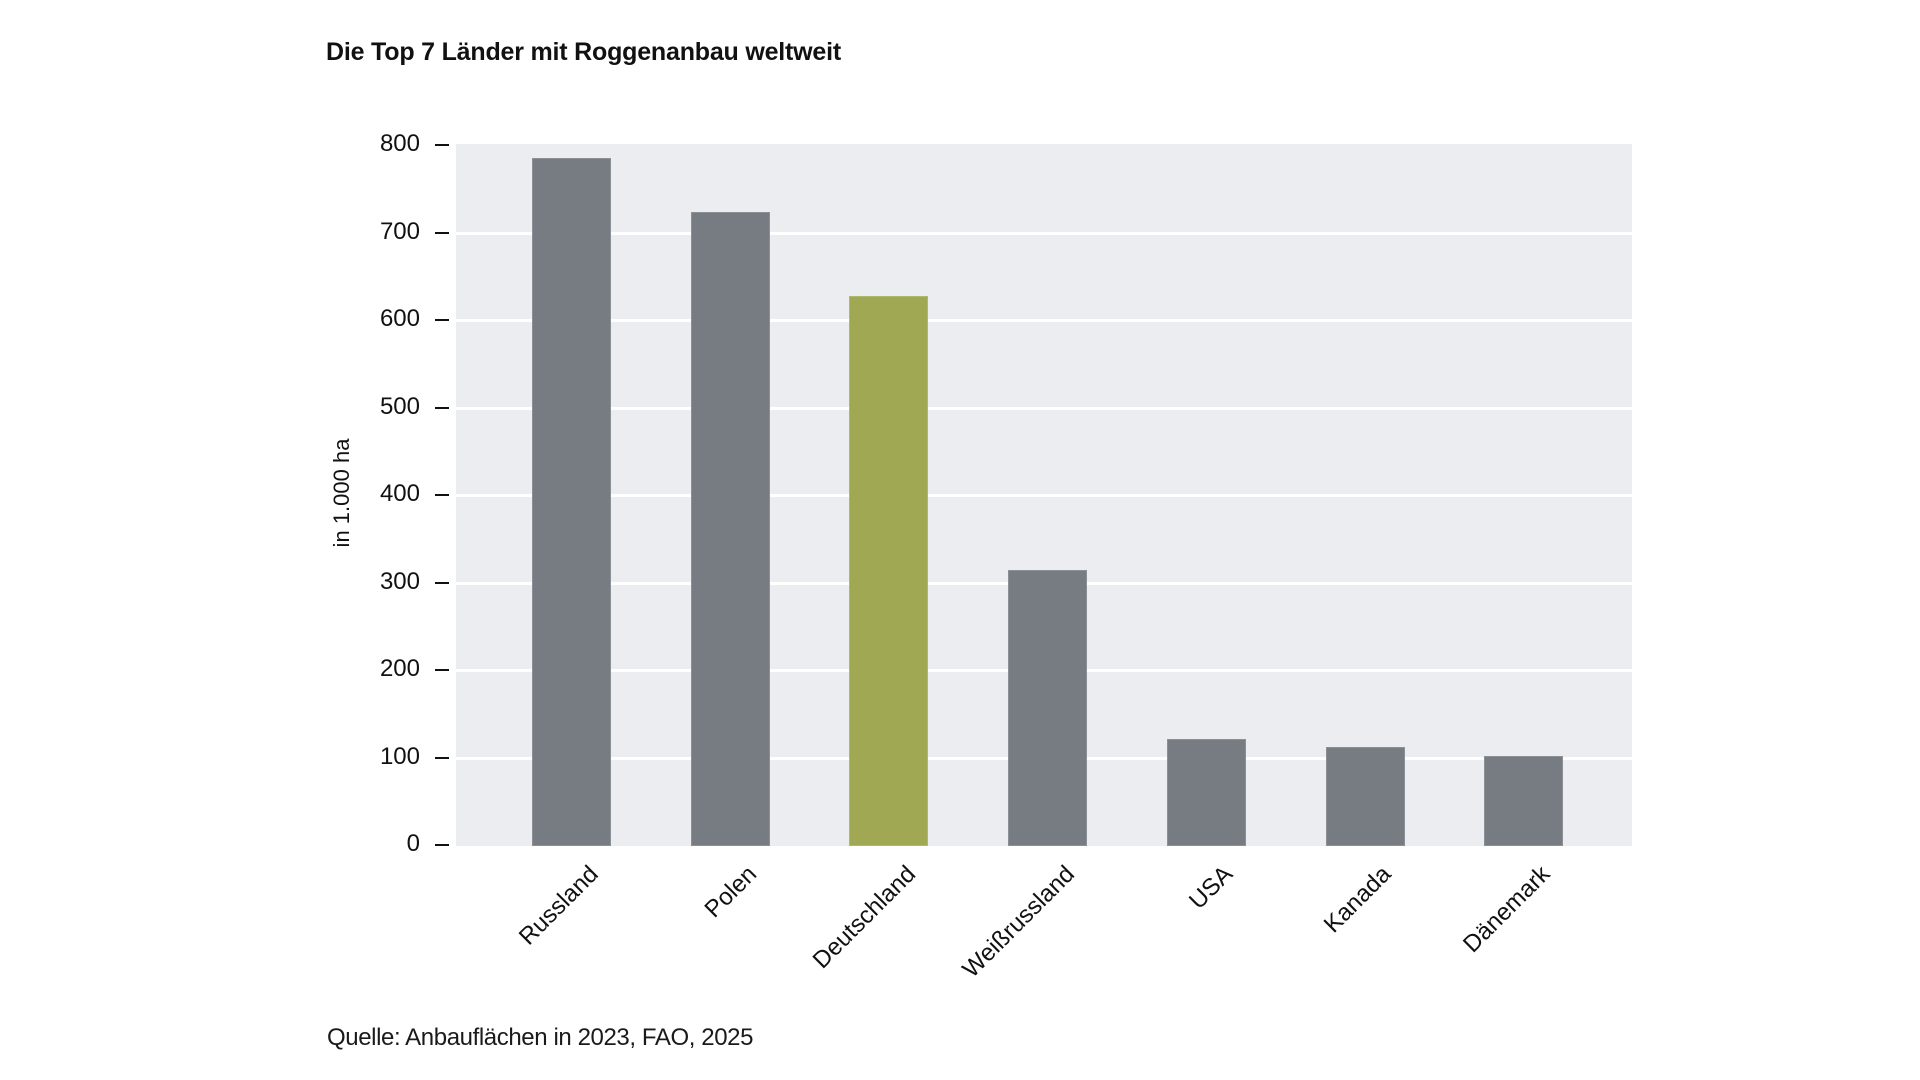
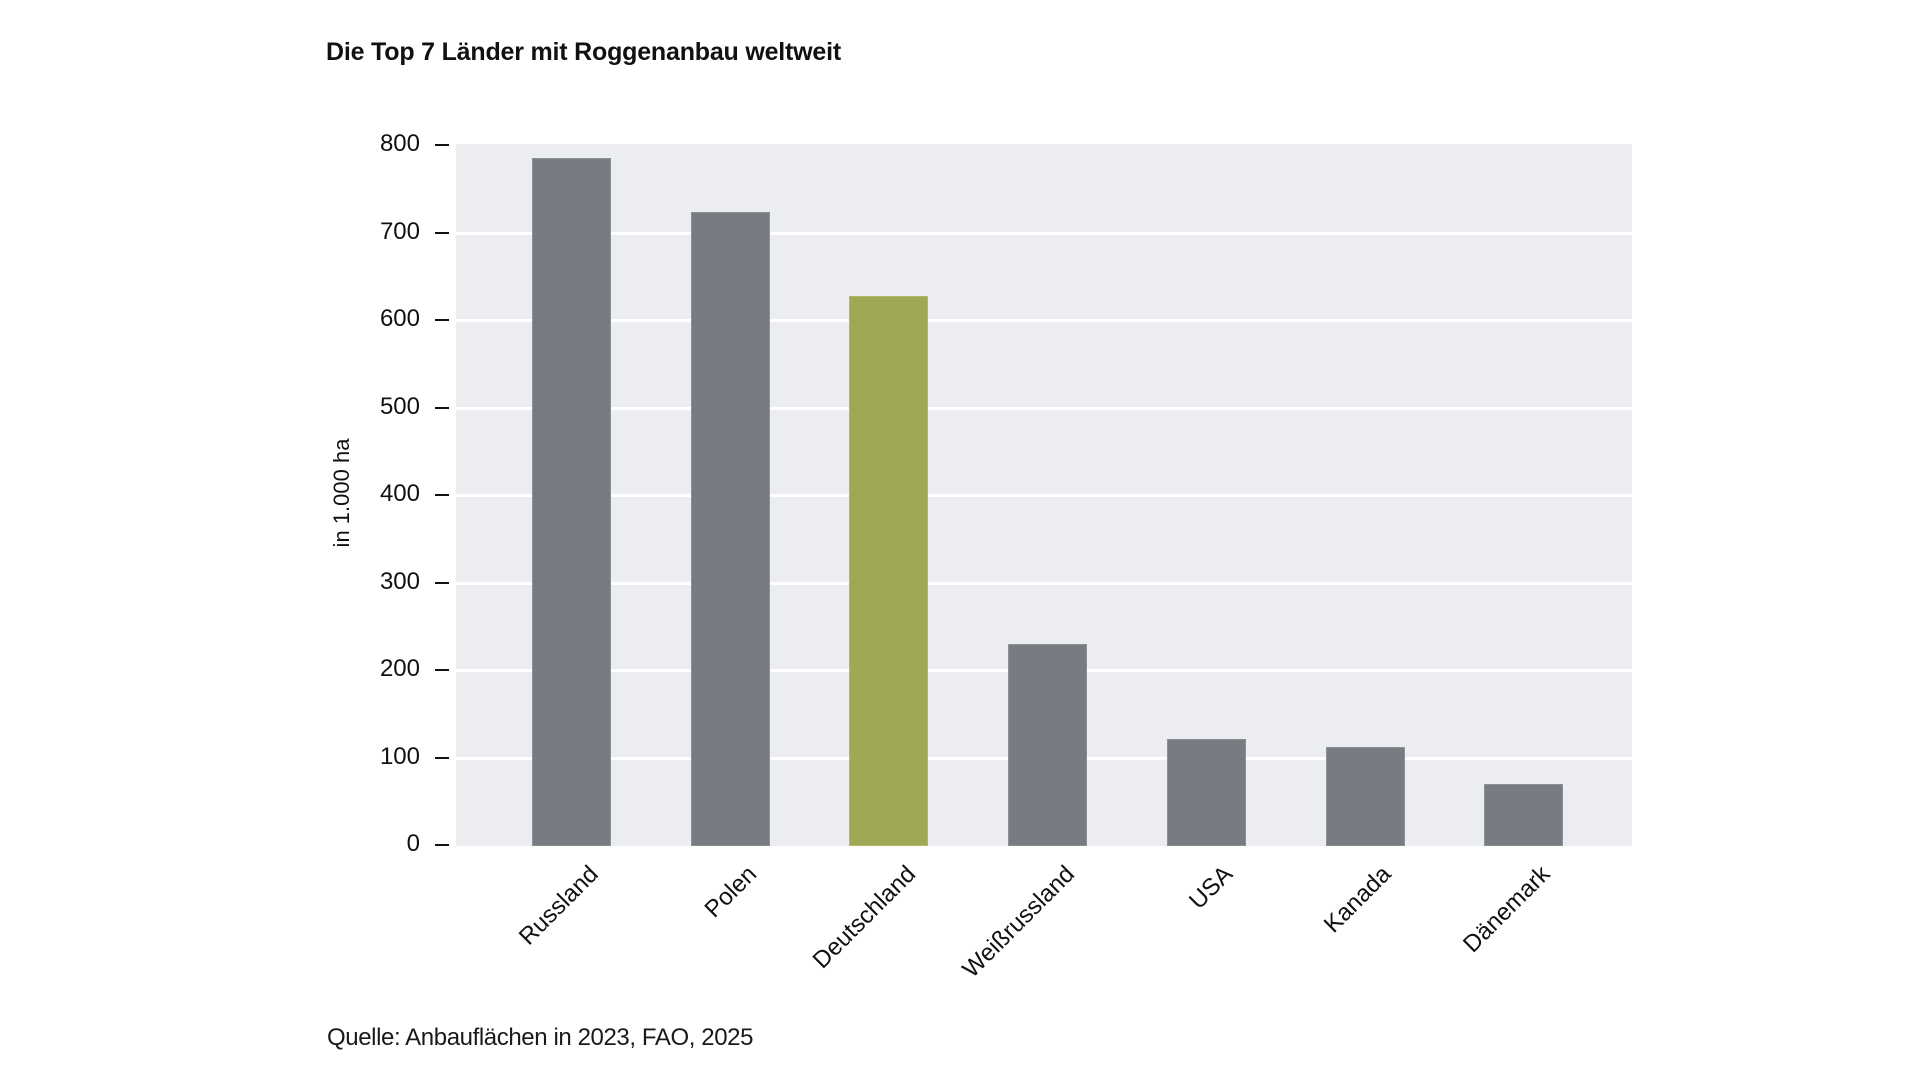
Weißrussland: 310 -> 230
Dänemark: 100 -> 70
